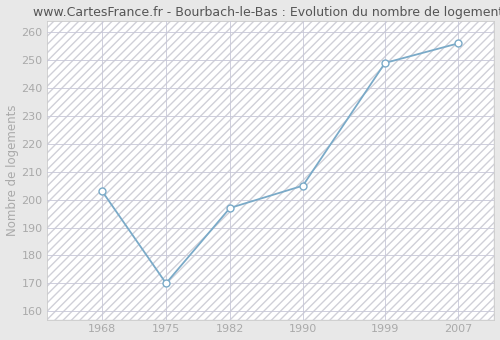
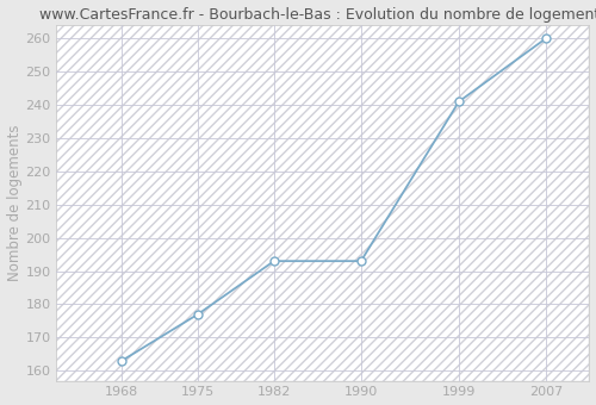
1968: 203 -> 163
1975: 170 -> 177
1982: 197 -> 193
1990: 205 -> 193
1999: 249 -> 241
2007: 256 -> 260
